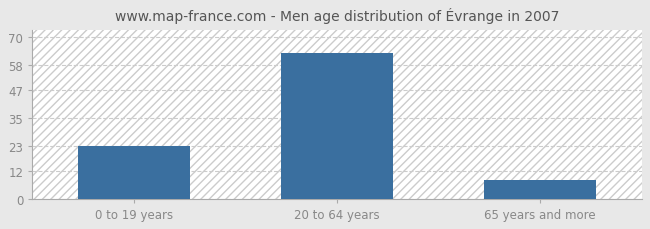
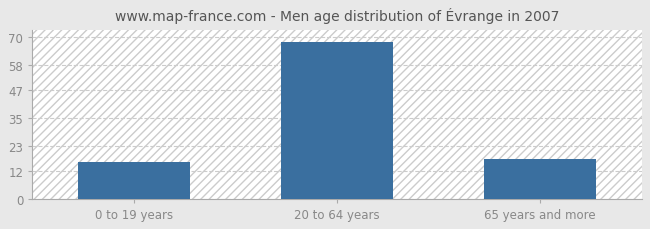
0 to 19 years: 23 -> 16
20 to 64 years: 63 -> 68
65 years and more: 8 -> 17
